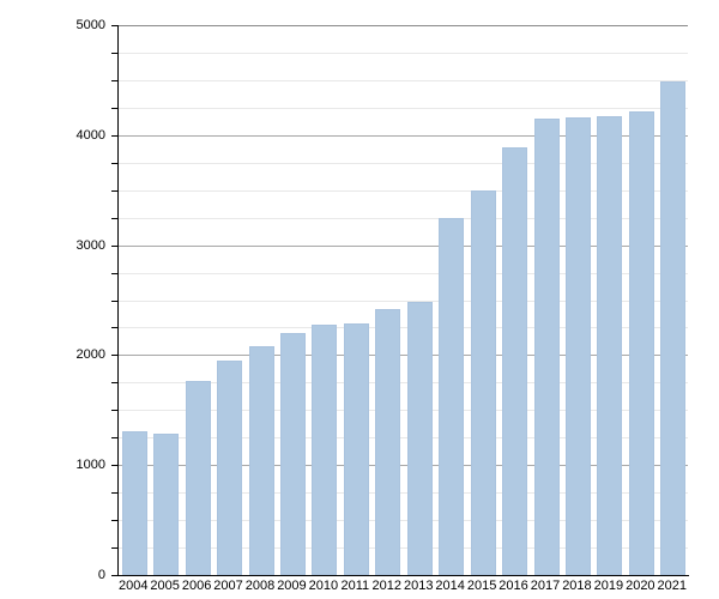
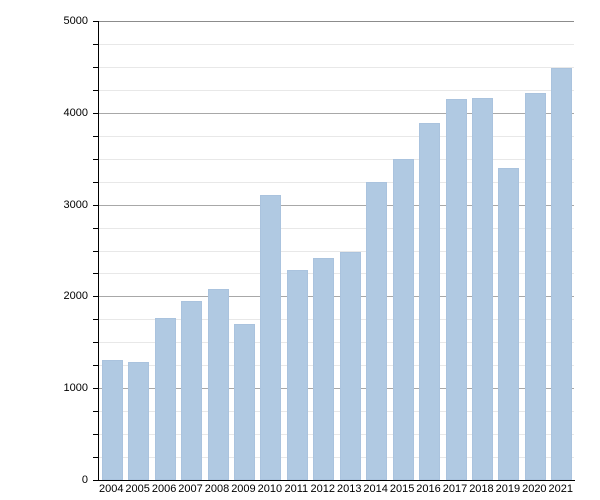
2009: 2200 -> 1700
2010: 2300 -> 3100
2019: 4200 -> 3400
